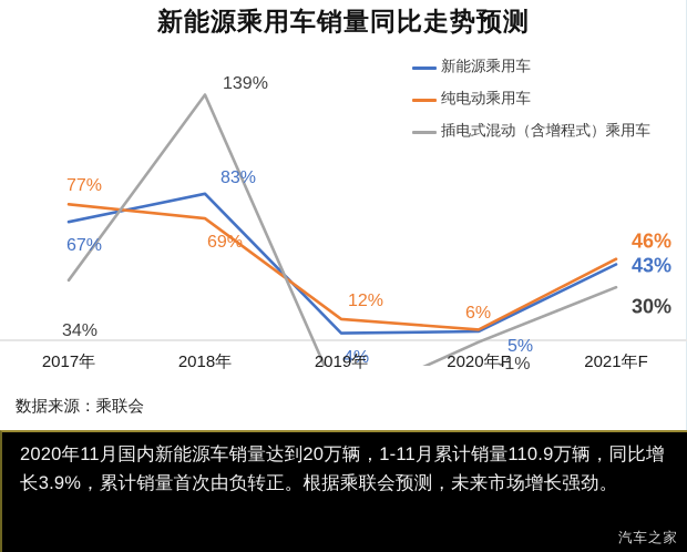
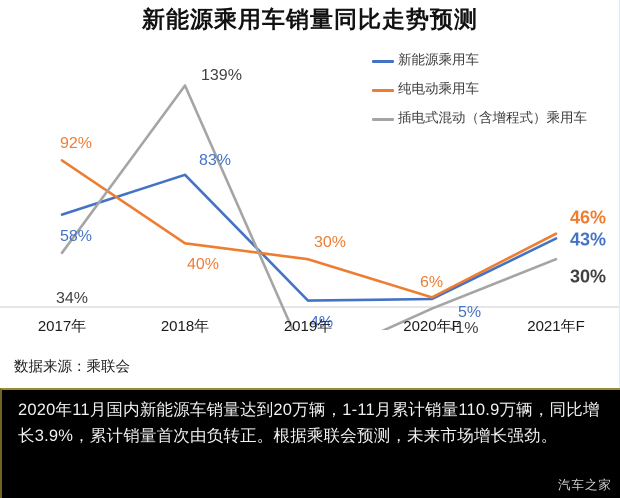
新能源乘用车/2017年: 67% -> 58%
纯电动乘用车/2017年: 77% -> 92%
纯电动乘用车/2018年: 69% -> 40%
纯电动乘用车/2019年: 12% -> 30%
